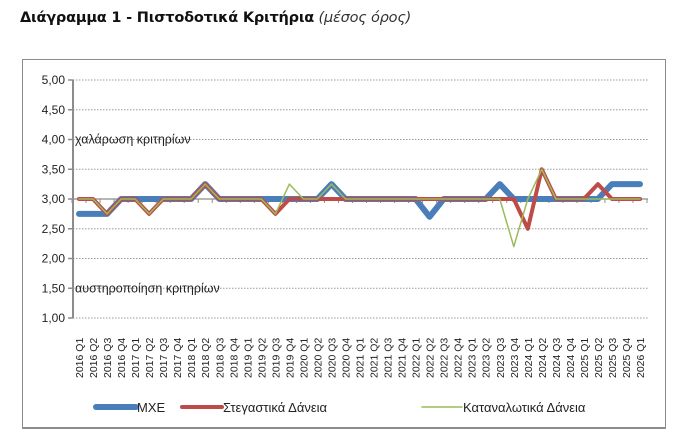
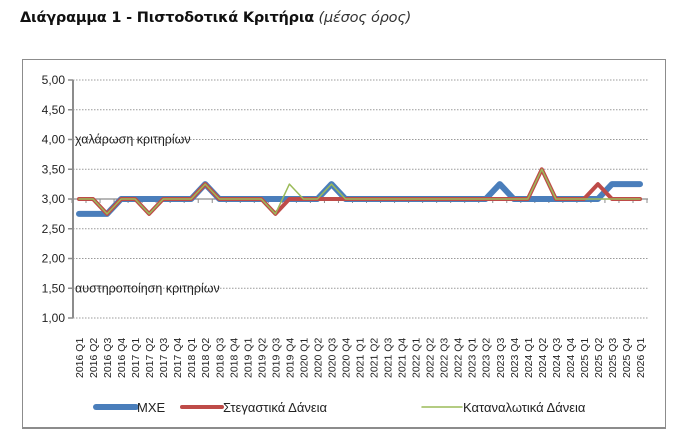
ΜΧΕ/2022 Q2: 2,7 -> 3,0
Καταναλωτικά Δάνεια/2023 Q4: 2,2 -> 3,0
Στεγαστικά Δάνεια/2024 Q1: 2,5 -> 3,0
